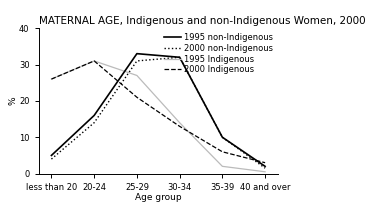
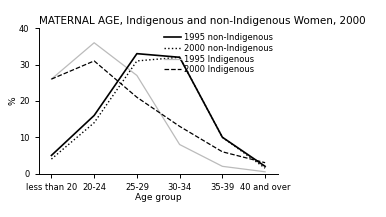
1995 Indigenous/20-24: 31.0 -> 36.0
1995 Indigenous/30-34: 14.0 -> 8.0
